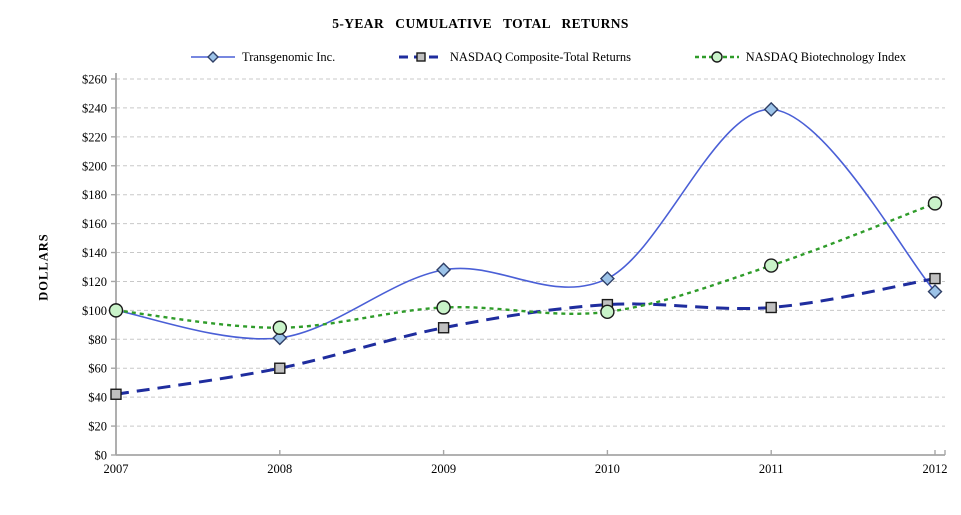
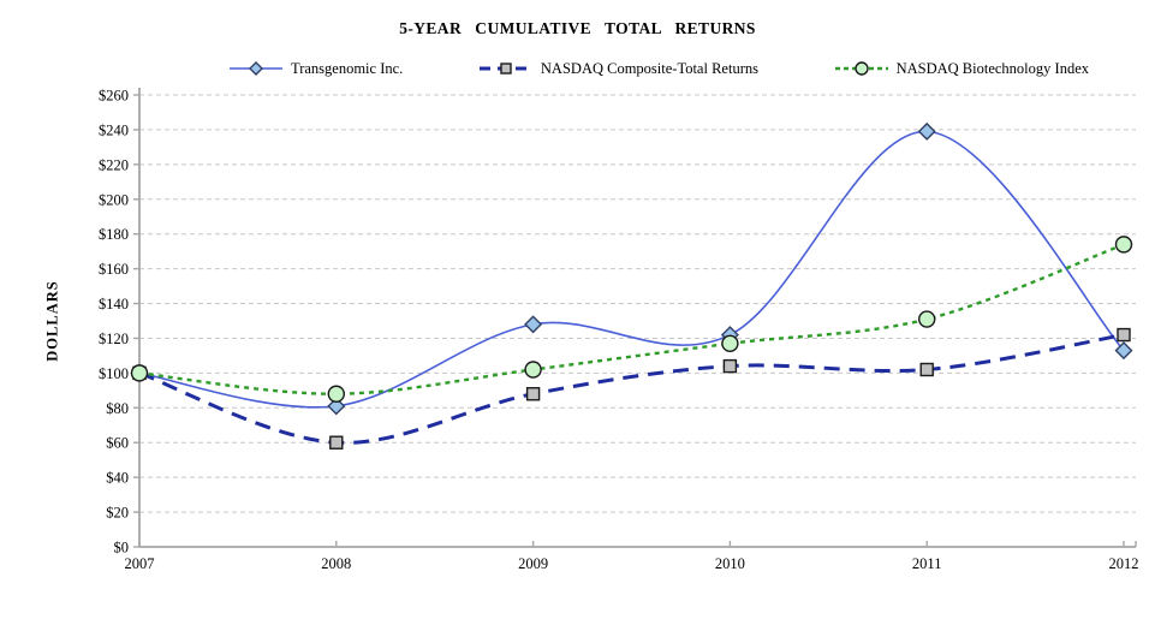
NASDAQ Composite-Total Returns/2007: $42 -> $100
NASDAQ Biotechnology Index/2010: $99 -> $117
